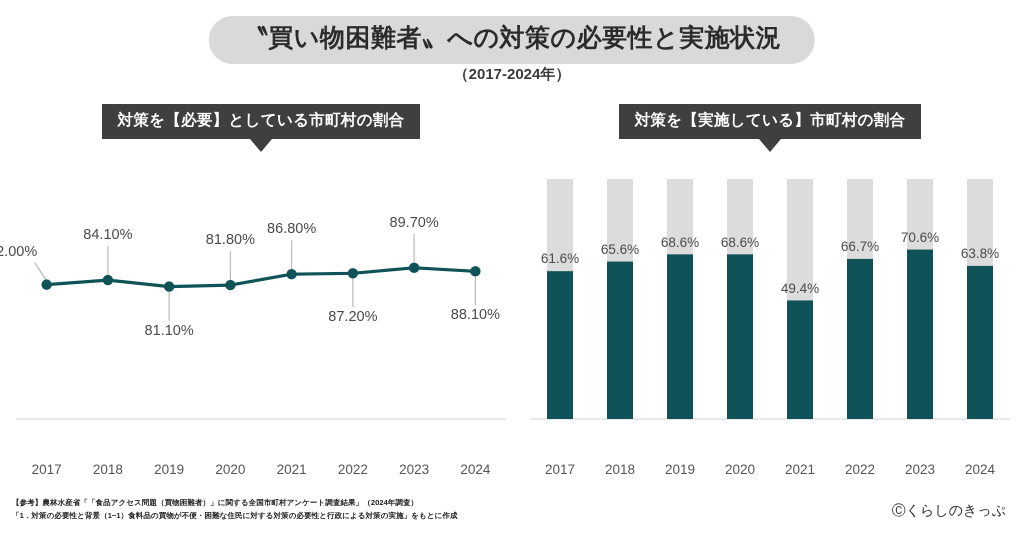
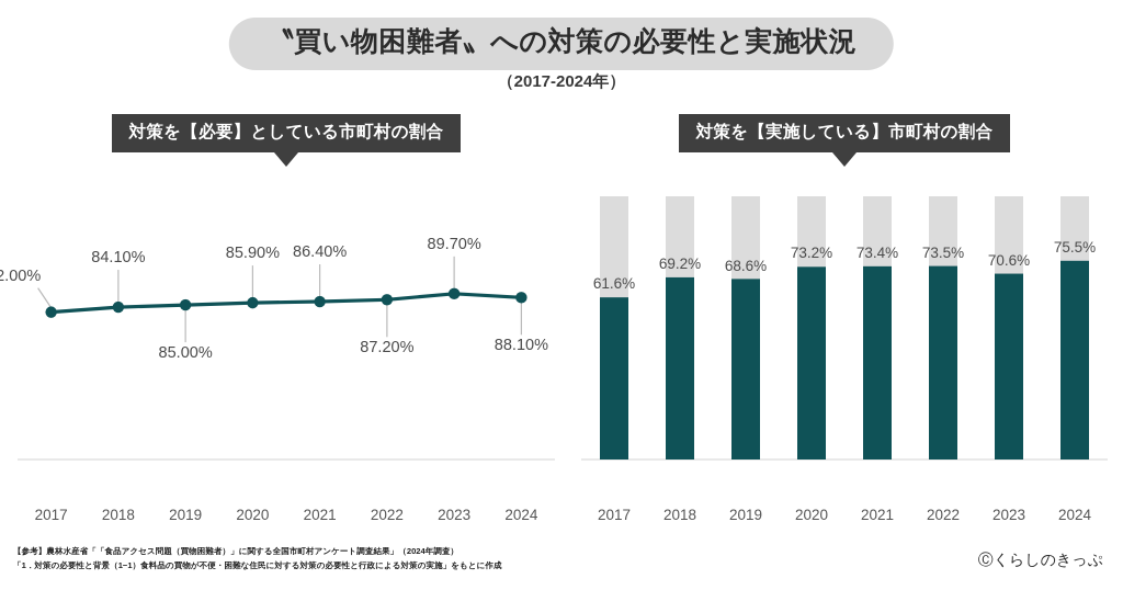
対策を【必要】としている市町村の割合/2019: 81.10% -> 85.00%
対策を【必要】としている市町村の割合/2020: 81.80% -> 85.90%
対策を【必要】としている市町村の割合/2021: 86.80% -> 86.40%
対策を【実施している】市町村の割合/2018: 65.6% -> 69.2%
対策を【実施している】市町村の割合/2020: 68.6% -> 73.2%
対策を【実施している】市町村の割合/2021: 49.4% -> 73.4%
対策を【実施している】市町村の割合/2022: 66.7% -> 73.5%
対策を【実施している】市町村の割合/2024: 63.8% -> 75.5%
